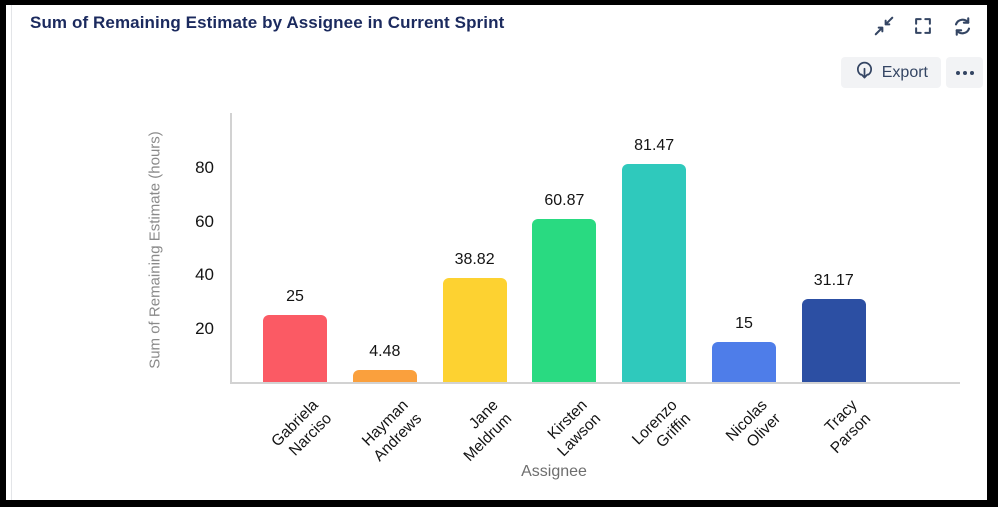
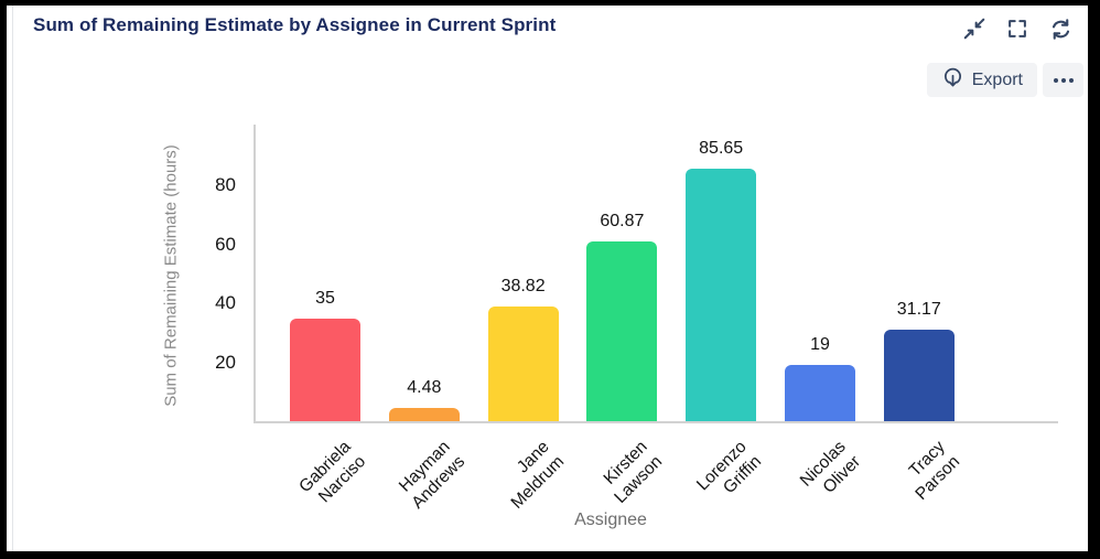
Gabriela Narciso: 25 -> 35
Lorenzo Griffin: 81.47 -> 85.65
Nicolas Oliver: 15 -> 19
